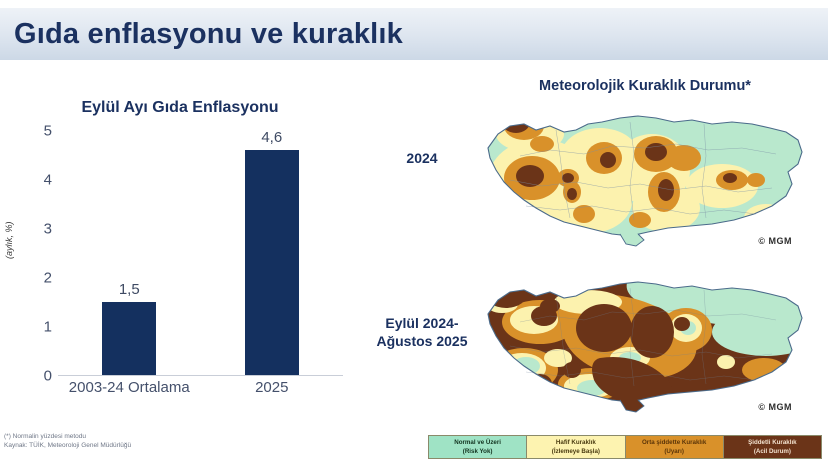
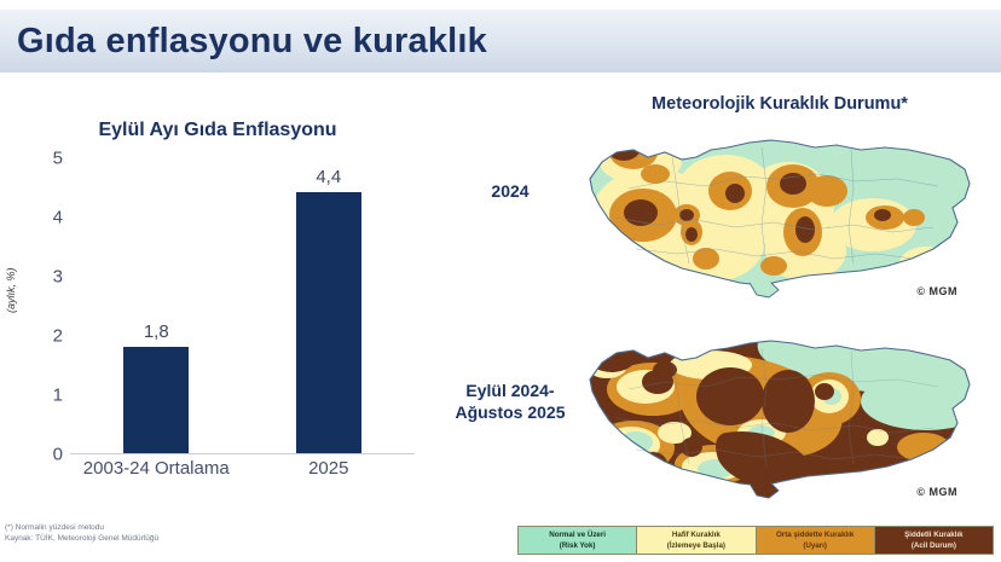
2003-24 Ortalama: 1,5 -> 1,8
2025: 4,6 -> 4,4
